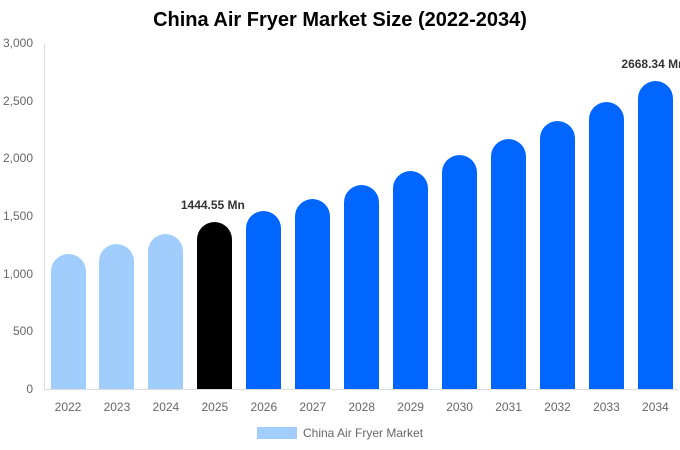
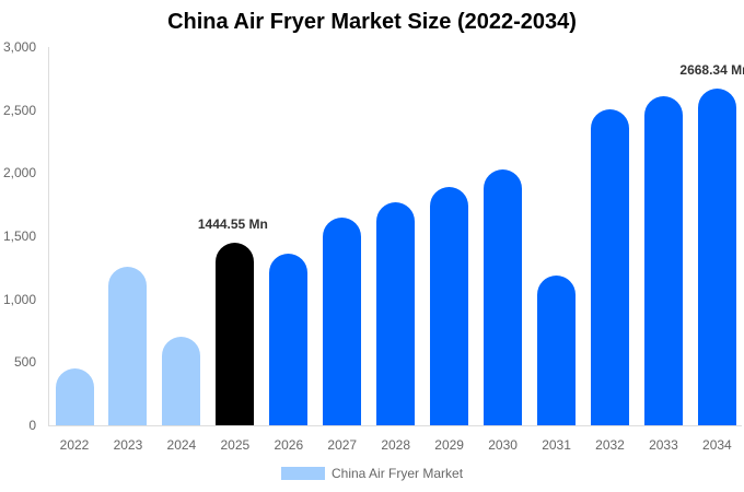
2022: 1170 -> 450
2024: 1340 -> 700
2026: 1540 -> 1360
2031: 2170 -> 1190
2032: 2320 -> 2510
2033: 2490 -> 2610
